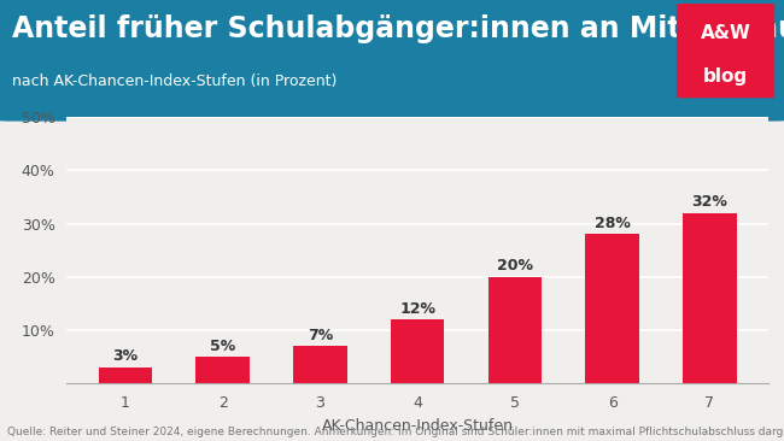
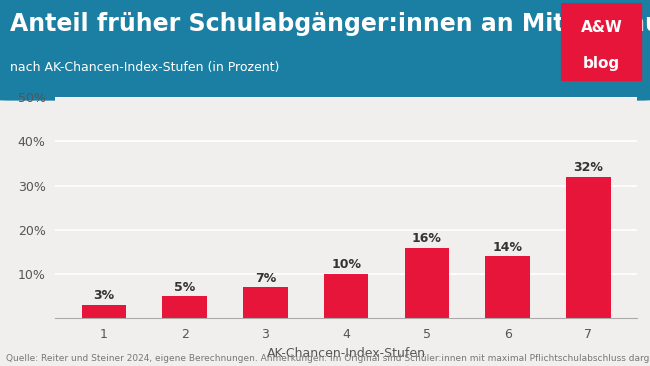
4: 12% -> 10%
5: 20% -> 16%
6: 28% -> 14%
